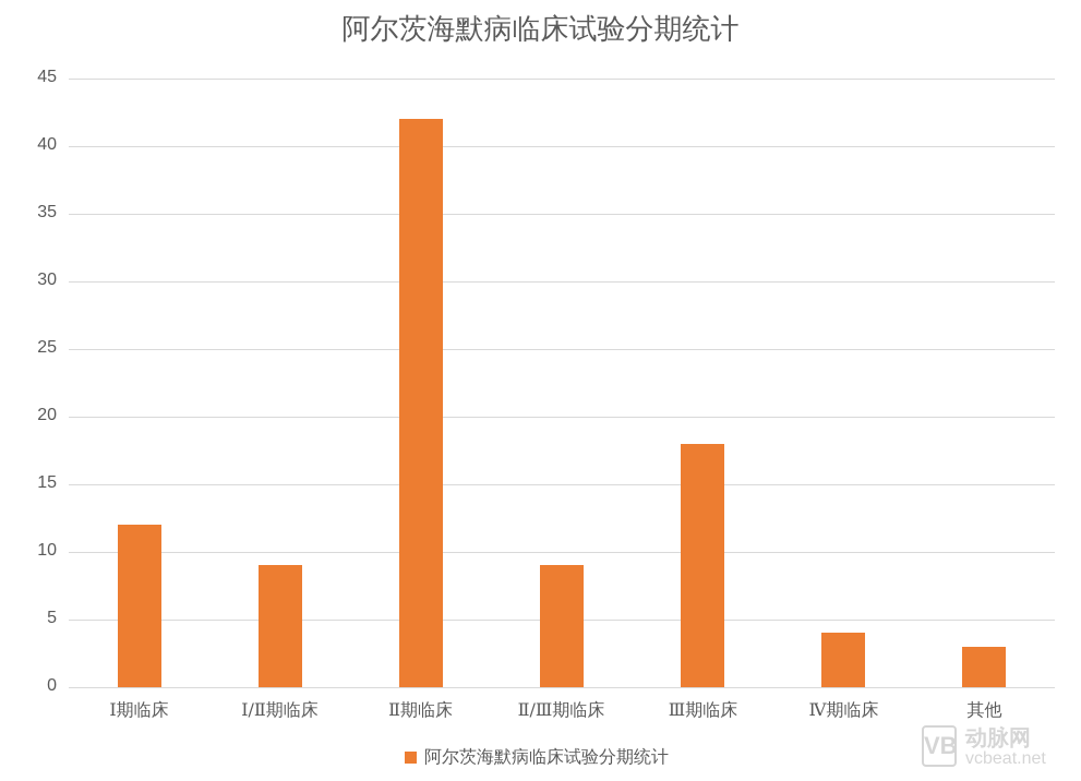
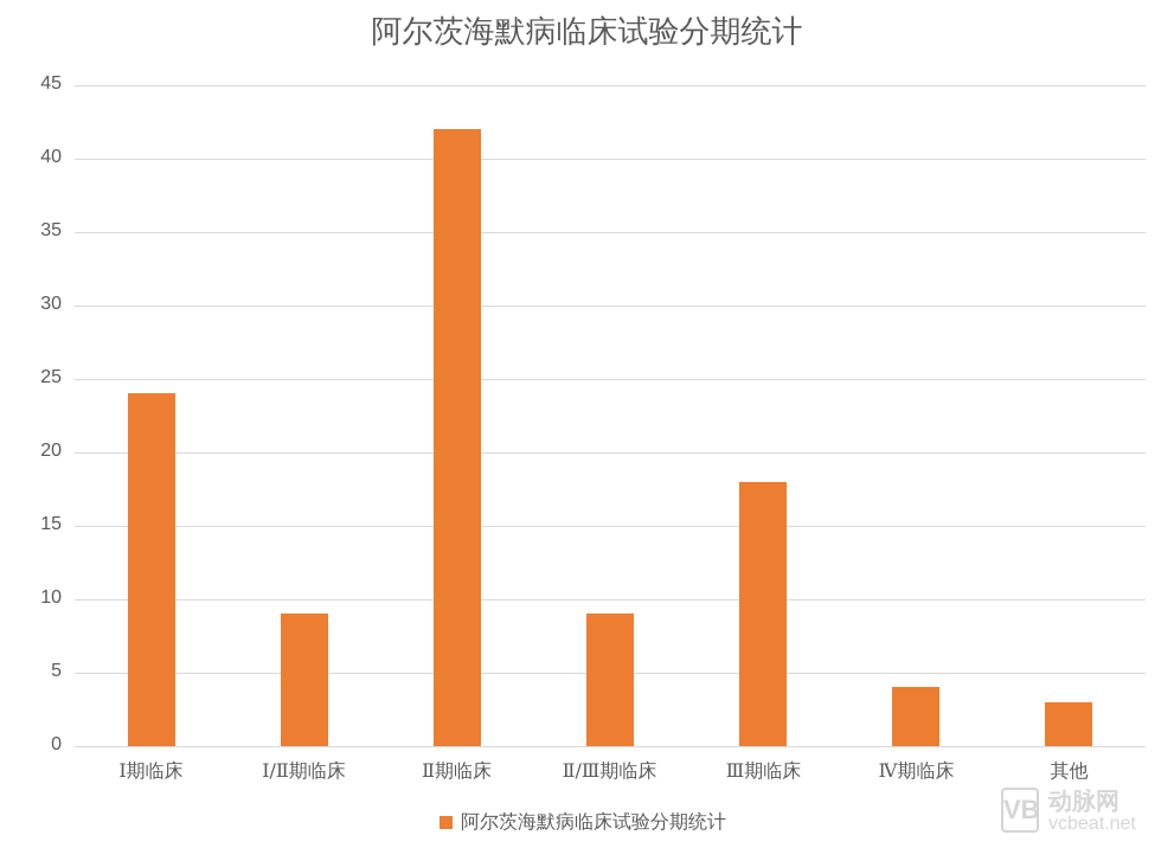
Ⅰ期临床: 12 -> 24
